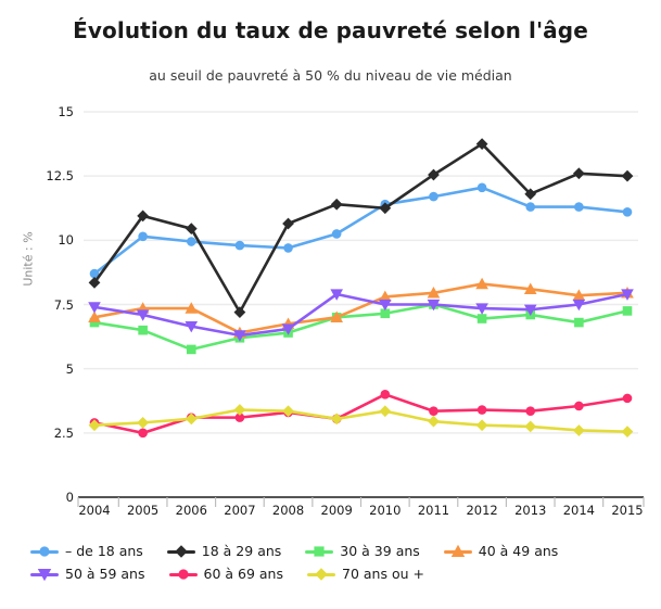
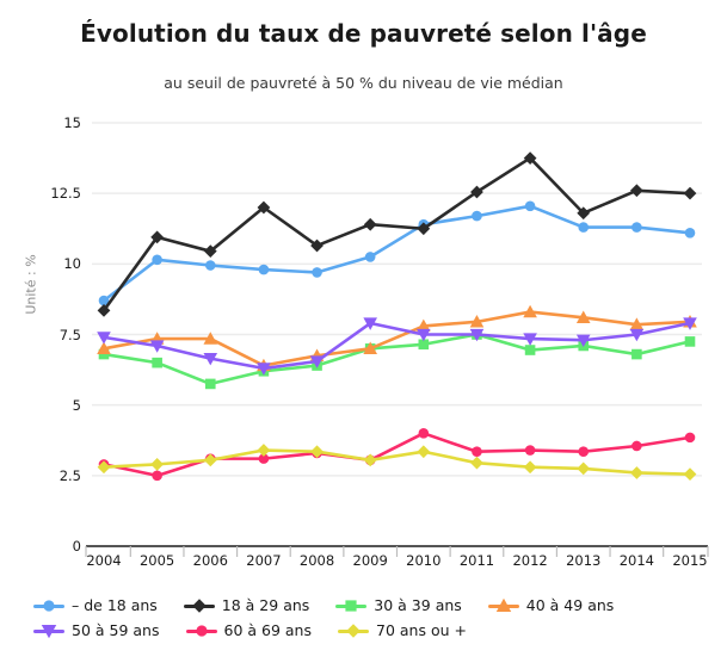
18 à 29 ans/2007: 7.2 -> 12.0
